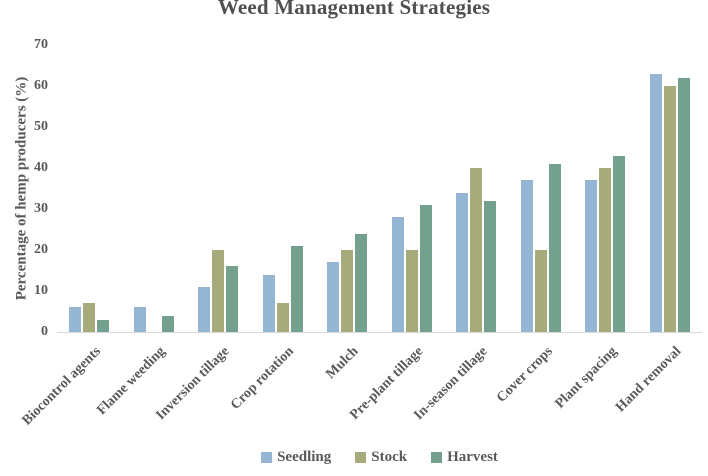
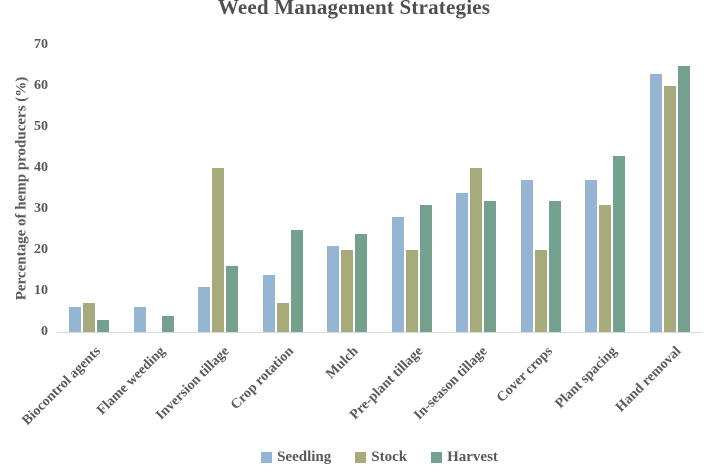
Stock/Inversion tillage: 20 -> 40
Harvest/Crop rotation: 21 -> 25
Seedling/Mulch: 17 -> 21
Harvest/Cover crops: 41 -> 32
Stock/Plant spacing: 40 -> 31
Harvest/Hand removal: 62 -> 65
